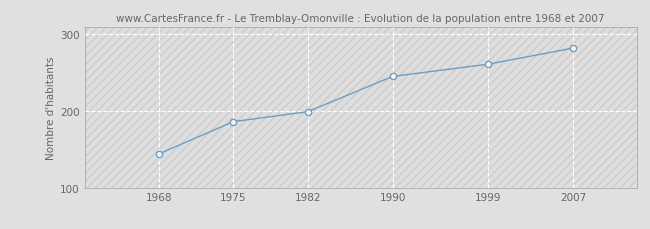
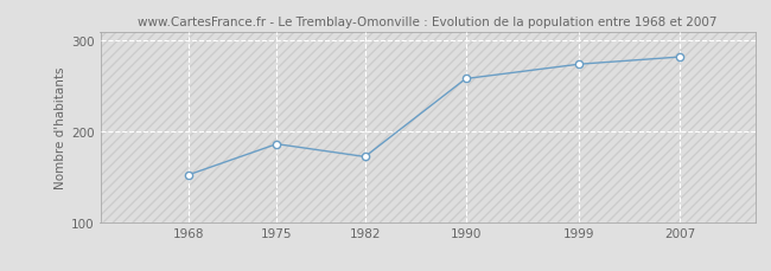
1968: 144 -> 152
1982: 199 -> 172
1990: 245 -> 258
1999: 261 -> 274
